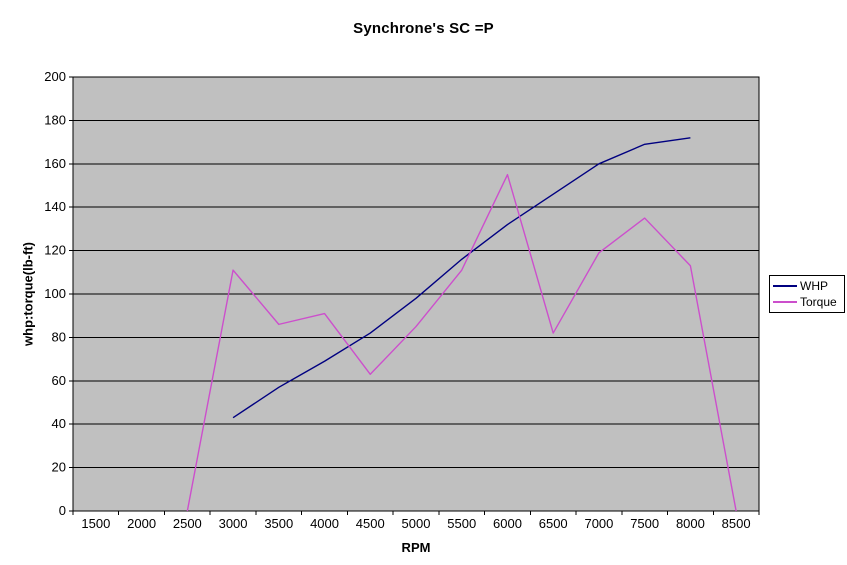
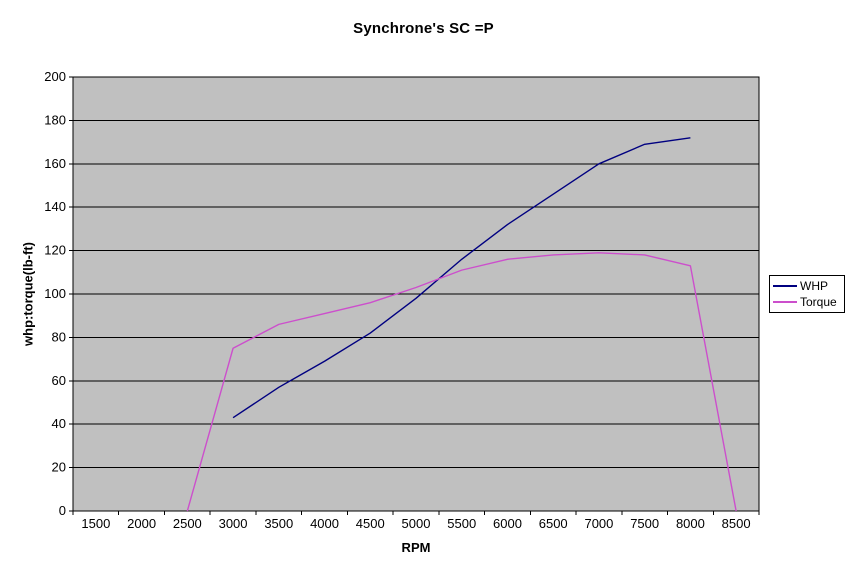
Torque/3000: 111 -> 75
Torque/4500: 63 -> 96
Torque/5000: 85 -> 103
Torque/6000: 155 -> 116
Torque/6500: 82 -> 118
Torque/7500: 135 -> 118
